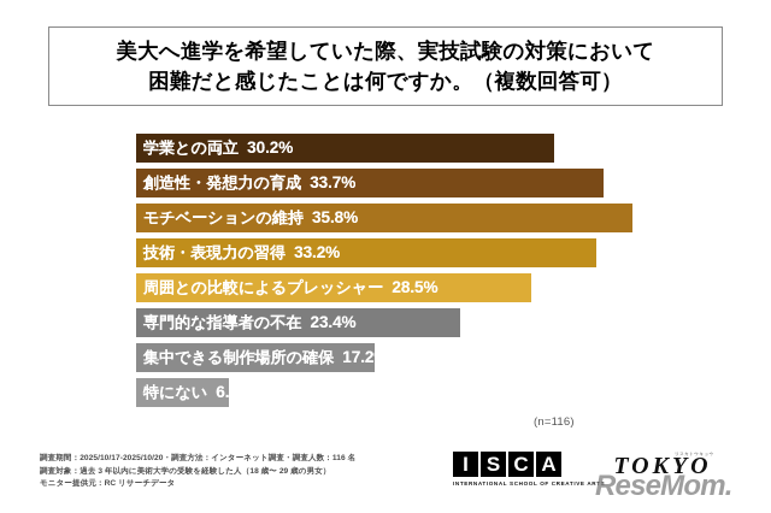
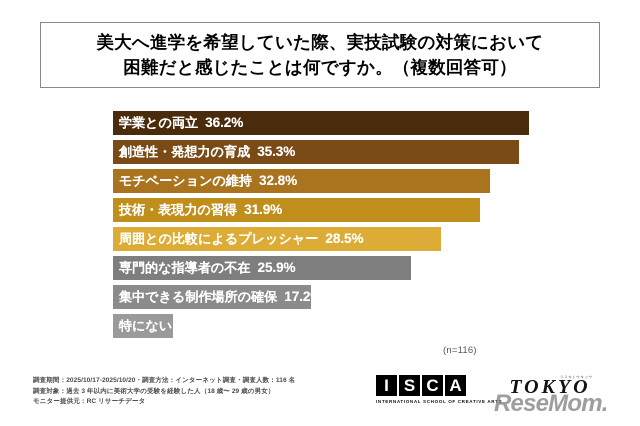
学業との両立: 30.2% -> 36.2%
創造性・発想力の育成: 33.7% -> 35.3%
モチベーションの維持: 35.8% -> 32.8%
技術・表現力の習得: 33.2% -> 31.9%
専門的な指導者の不在: 23.4% -> 25.9%
特にない: 6.7% -> 5.2%
